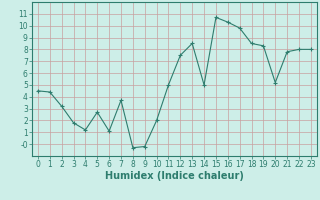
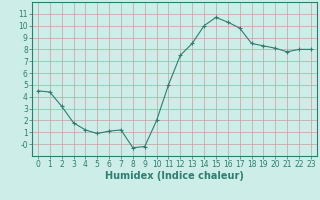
5: 2.7 -> 0.9
7: 3.7 -> 1.2
14: 5.0 -> 10.0
20: 5.2 -> 8.1
